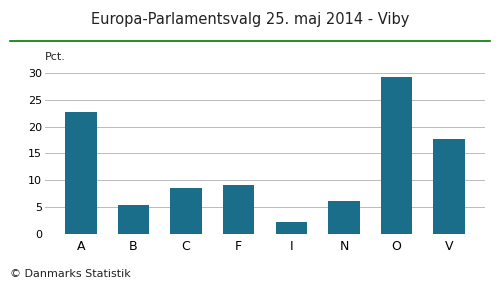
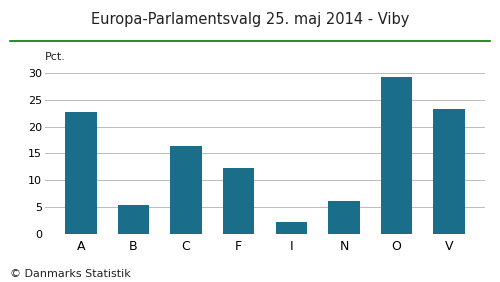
C: 8.5 -> 16.4
F: 9.1 -> 12.2
V: 17.6 -> 23.2
